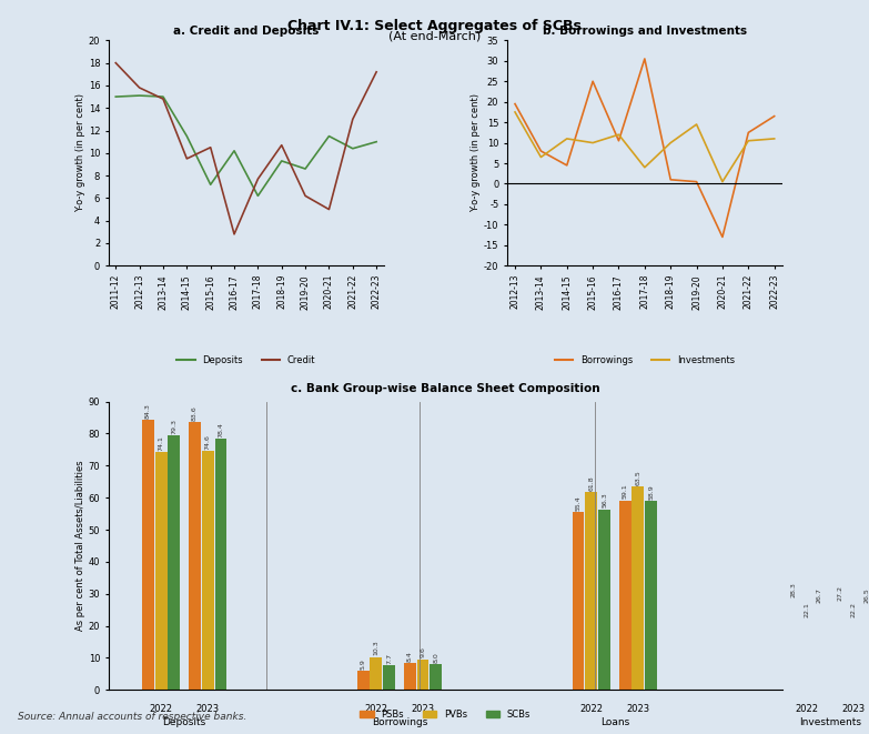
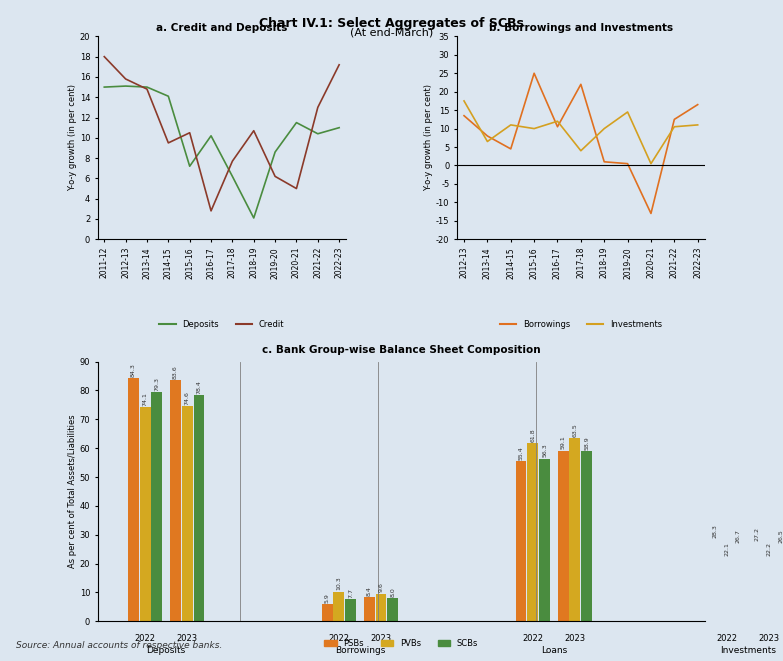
a. Credit and Deposits/Deposits/2014-15: 11.5 -> 14.1
a. Credit and Deposits/Deposits/2018-19: 9.3 -> 2.1
b. Borrowings and Investments/Borrowings/2012-13: 19.5 -> 13.5
b. Borrowings and Investments/Borrowings/2017-18: 30.5 -> 22.0
